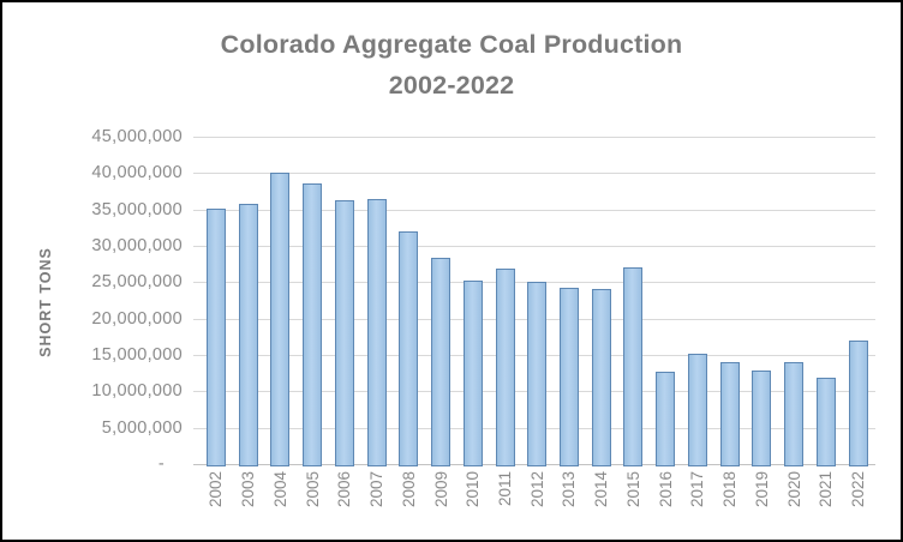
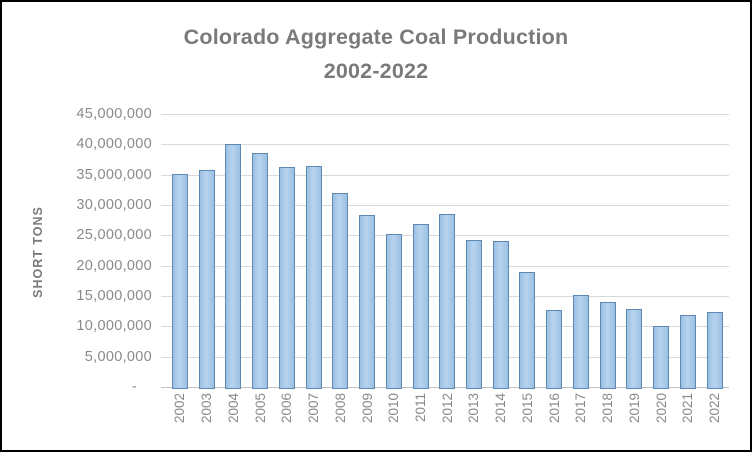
2012: 25000000 -> 29000000
2015: 27000000 -> 19000000
2020: 14000000 -> 10000000
2022: 17000000 -> 12000000
